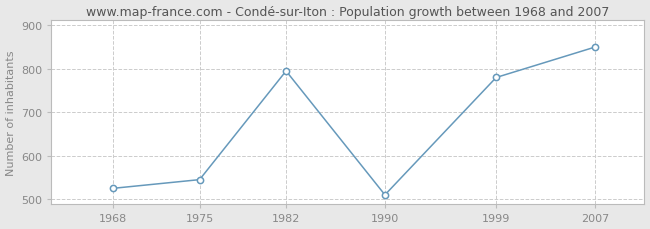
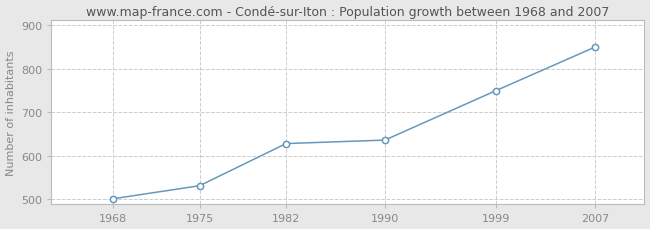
1968: 525 -> 501
1975: 545 -> 531
1982: 795 -> 628
1990: 510 -> 636
1999: 780 -> 750
